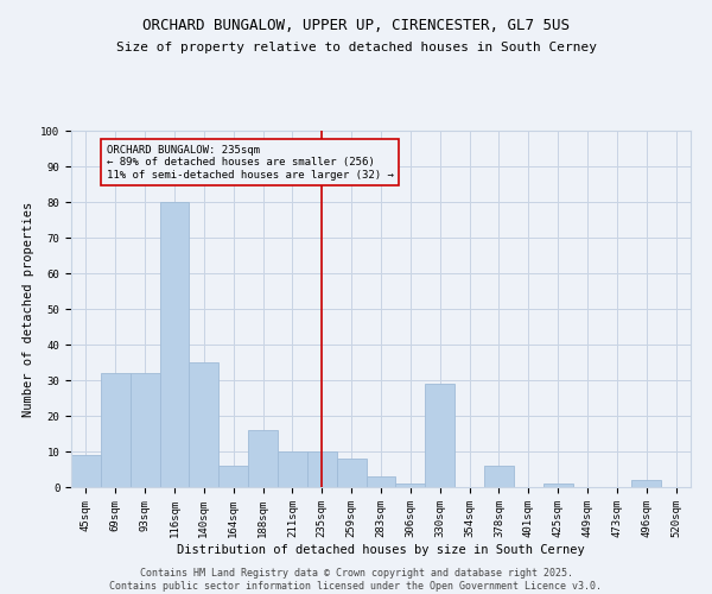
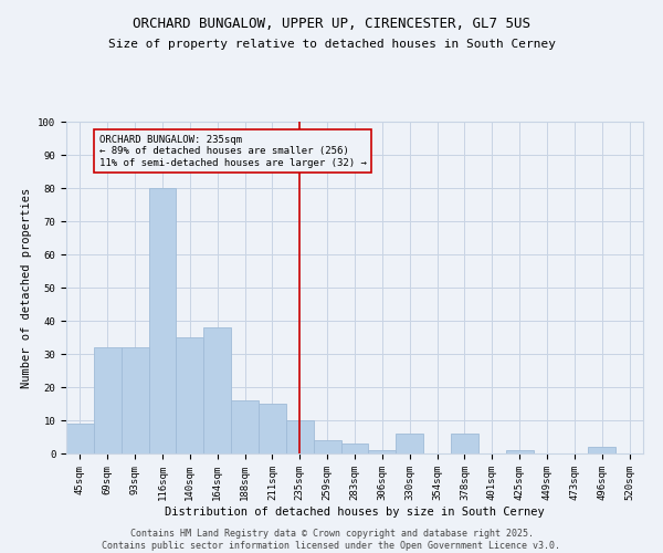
164sqm: 6 -> 38
211sqm: 10 -> 15
259sqm: 8 -> 4
330sqm: 29 -> 6
